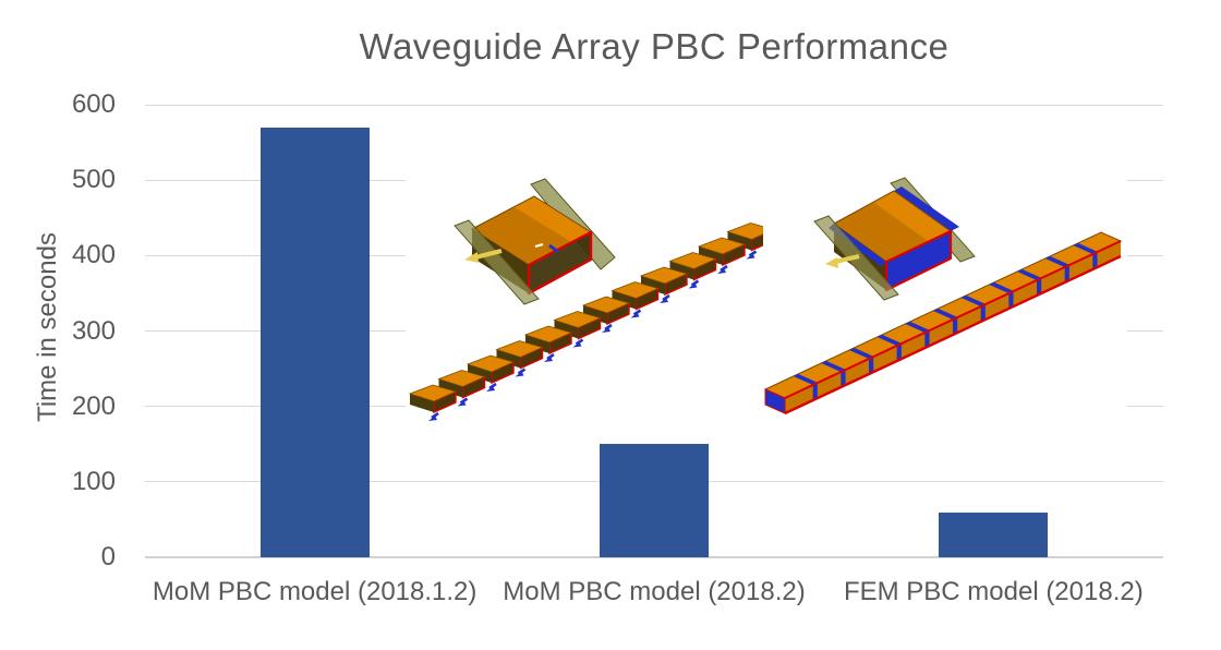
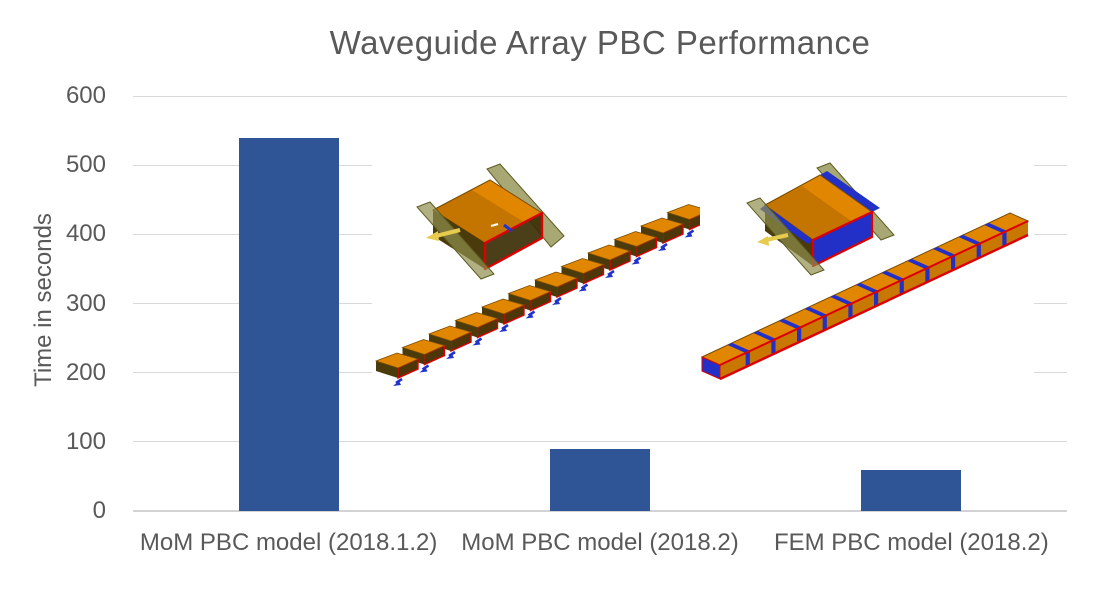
MoM PBC model (2018.1.2): 570 -> 540
MoM PBC model (2018.2): 150 -> 90
